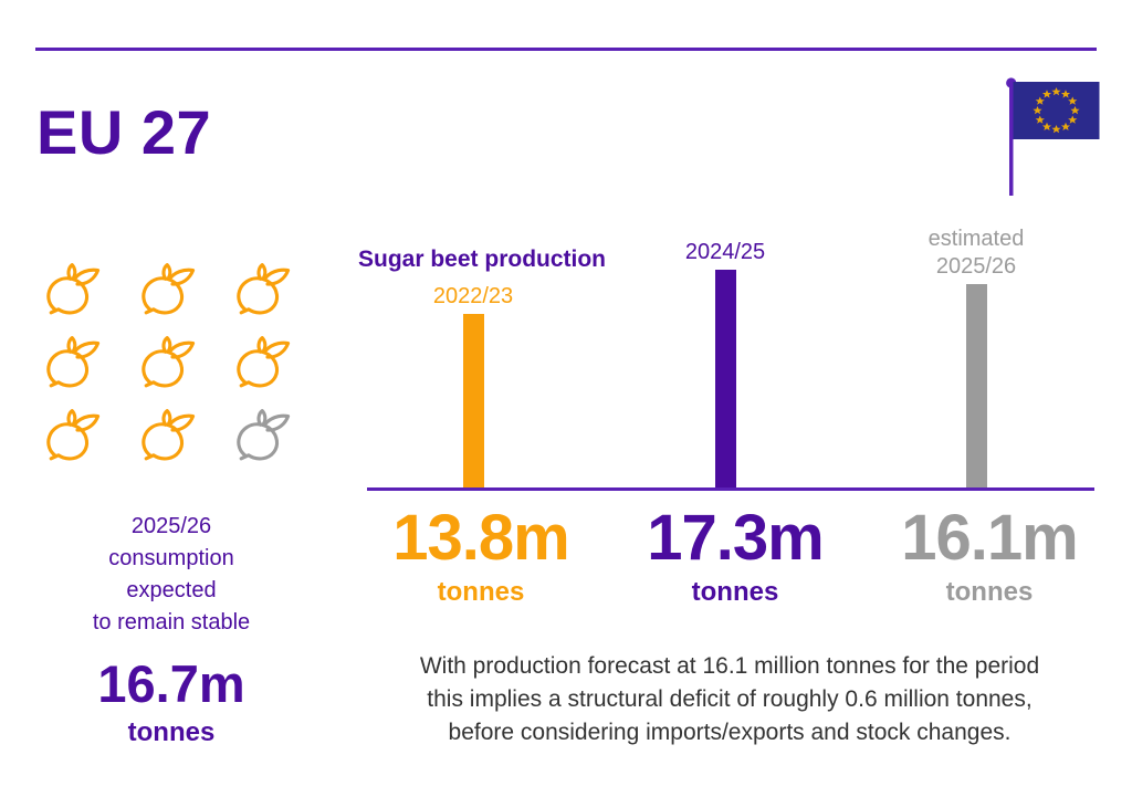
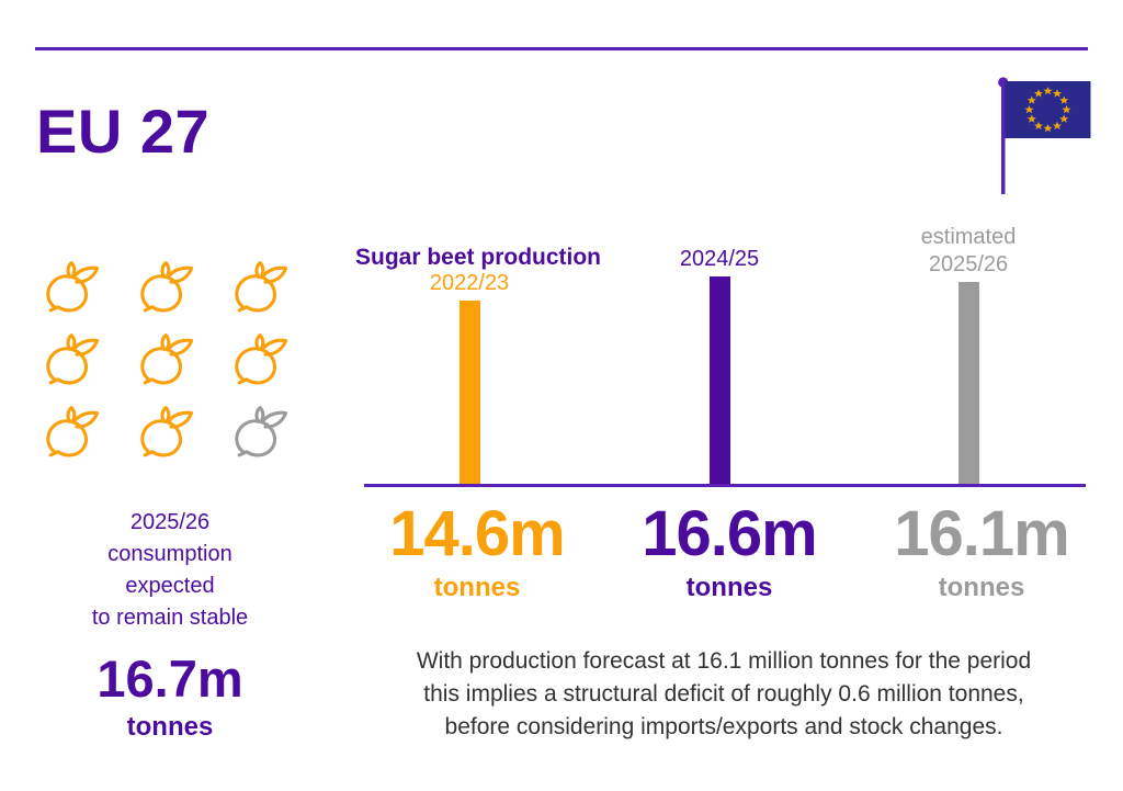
2022/23: 13.8m -> 14.6m
2024/25: 17.3m -> 16.6m
